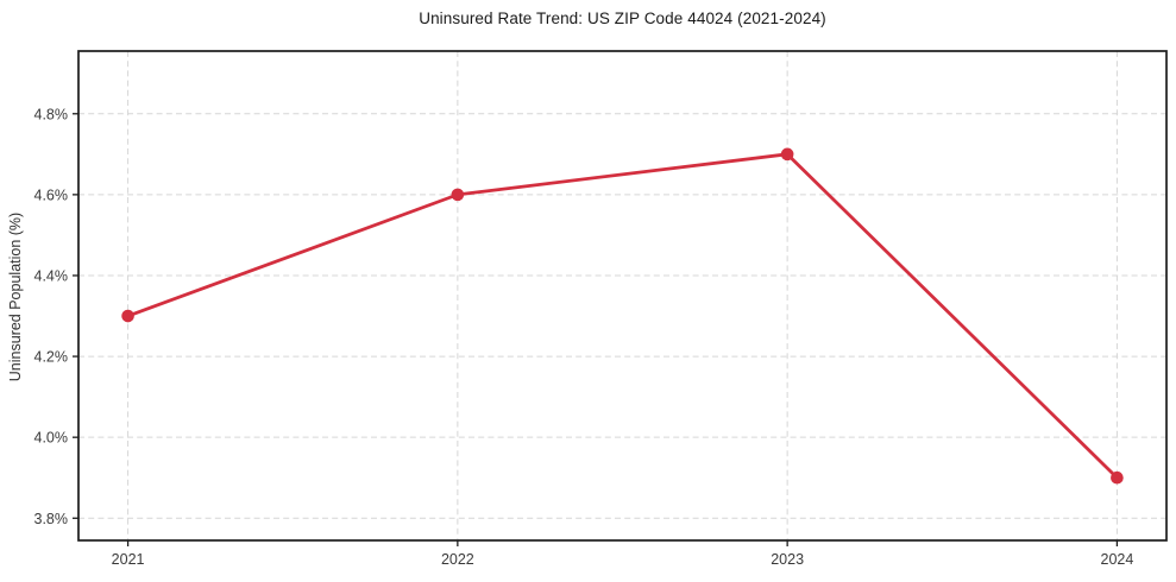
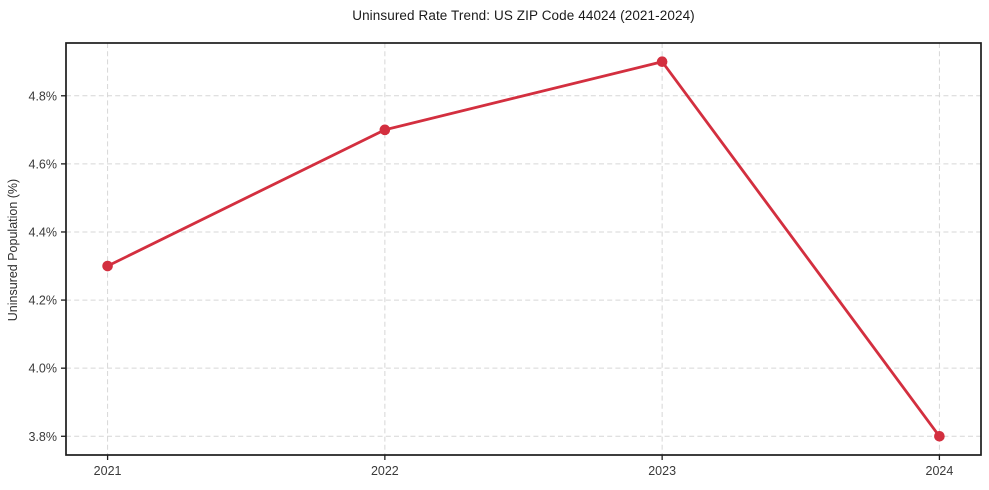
2022: 4.6% -> 4.7%
2023: 4.7% -> 4.9%
2024: 3.9% -> 3.8%
